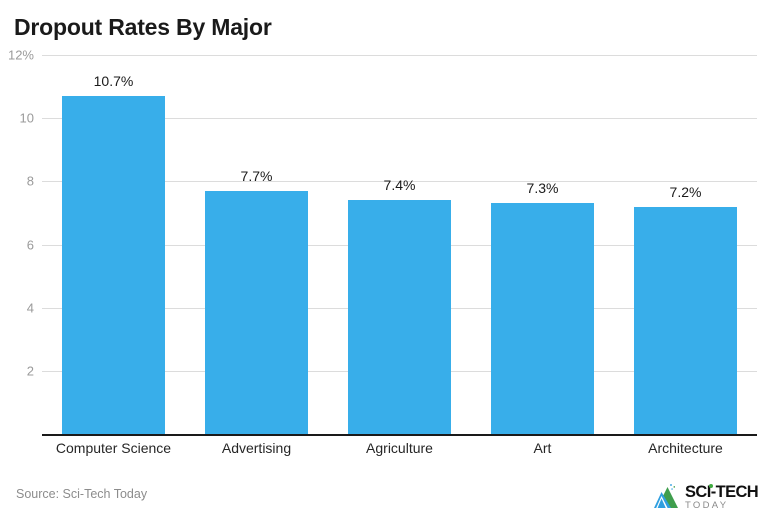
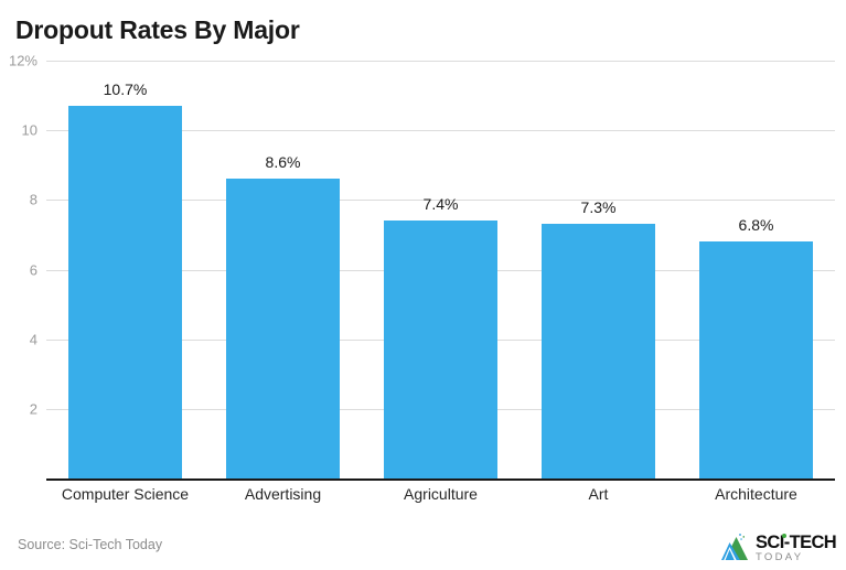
Advertising: 7.7% -> 8.6%
Architecture: 7.2% -> 6.8%
